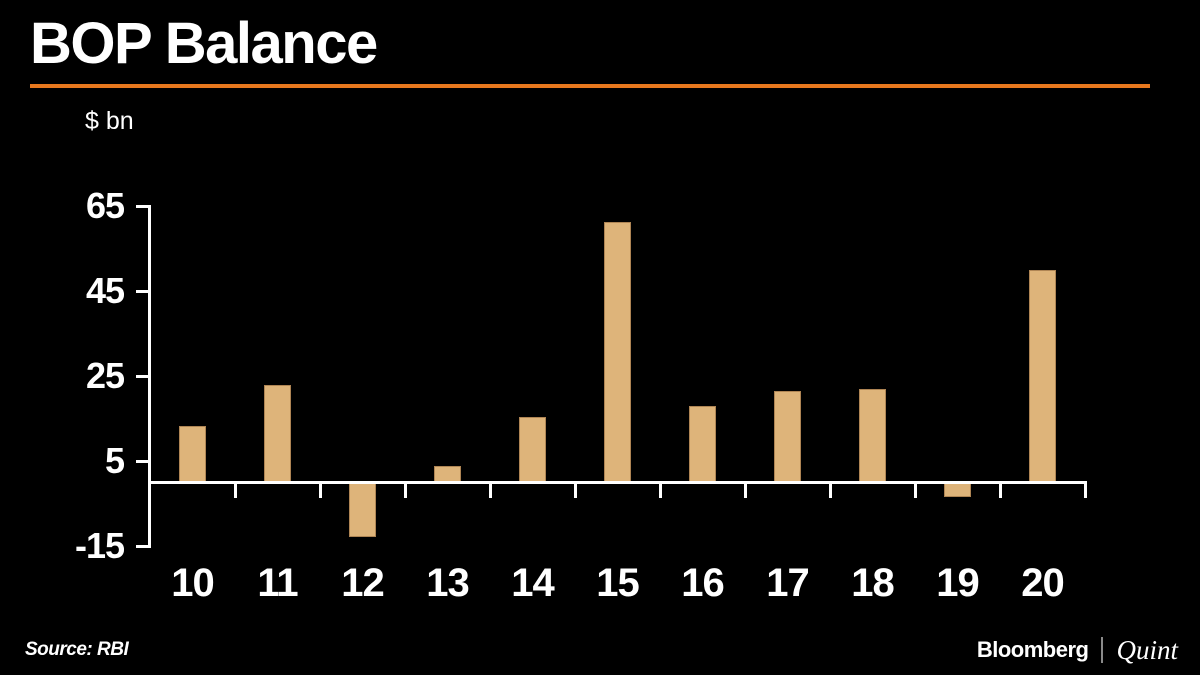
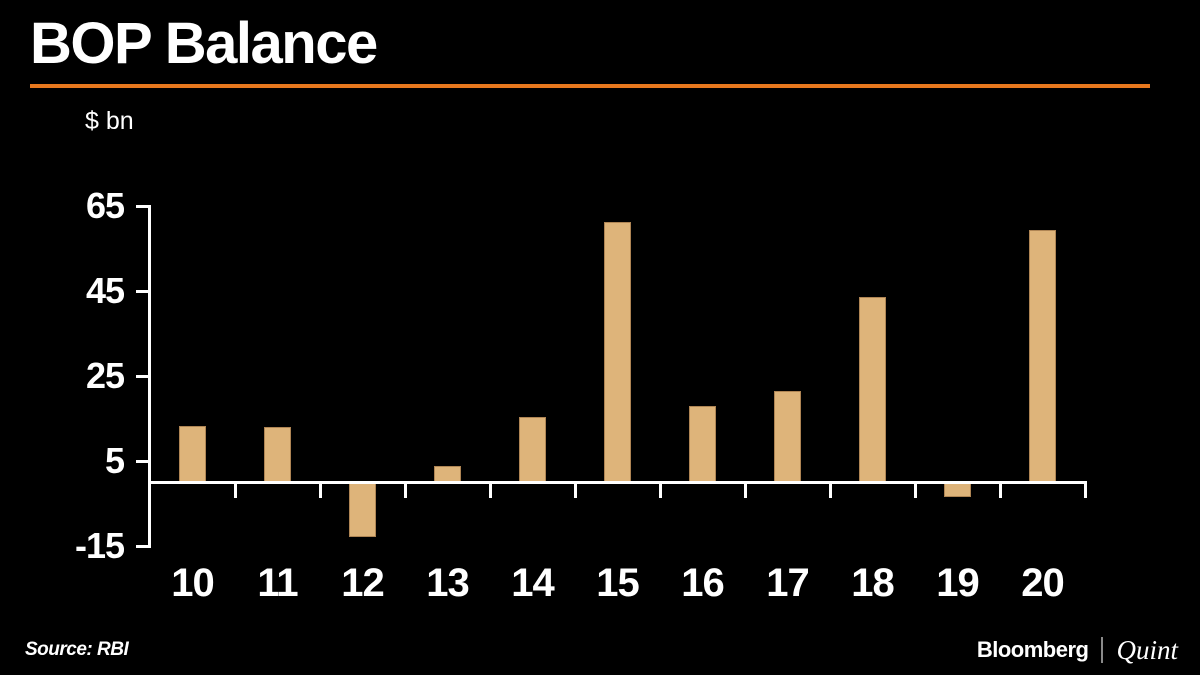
11: 23 -> 13
18: 22 -> 44
20: 50 -> 60
